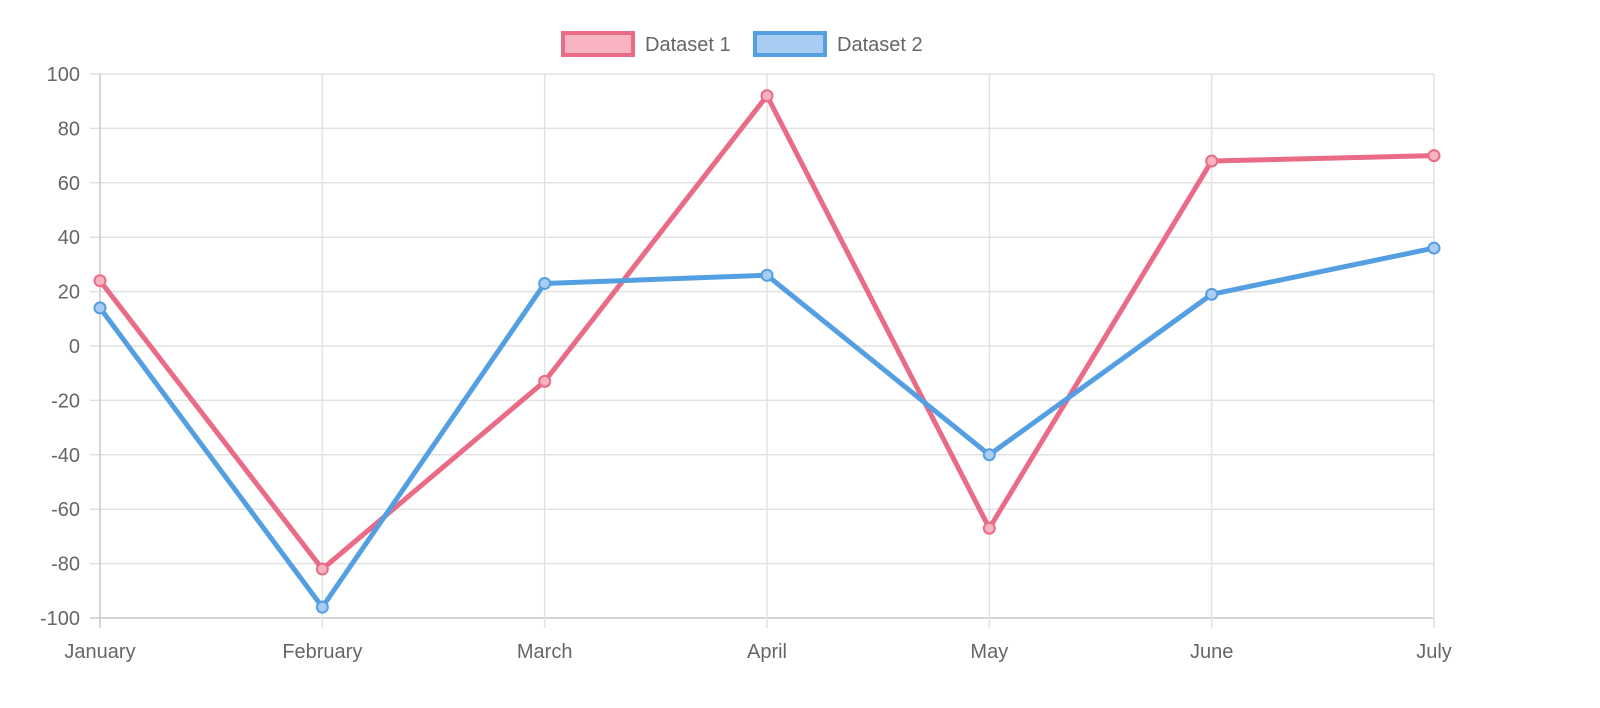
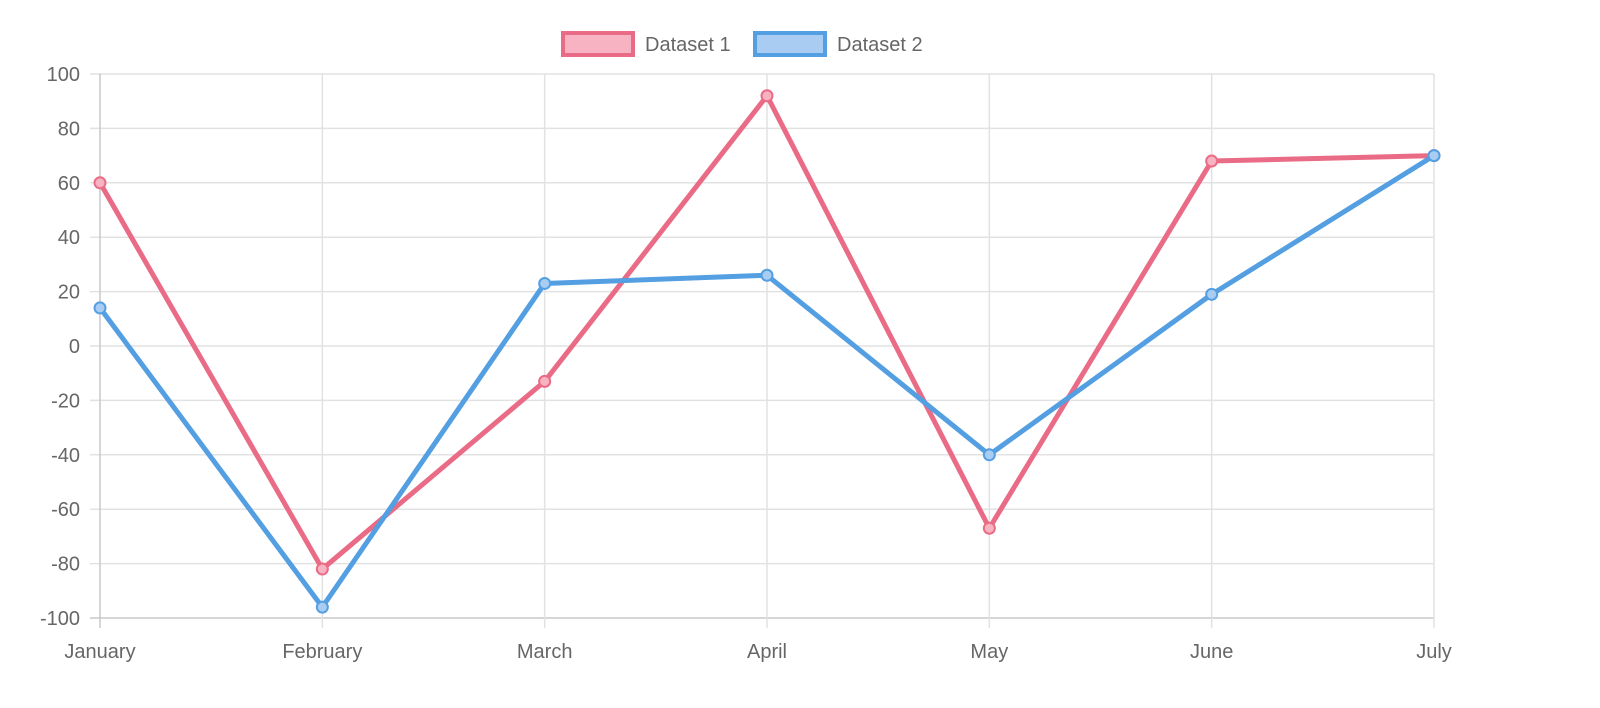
Dataset 1/January: 24 -> 60
Dataset 2/July: 36 -> 70
